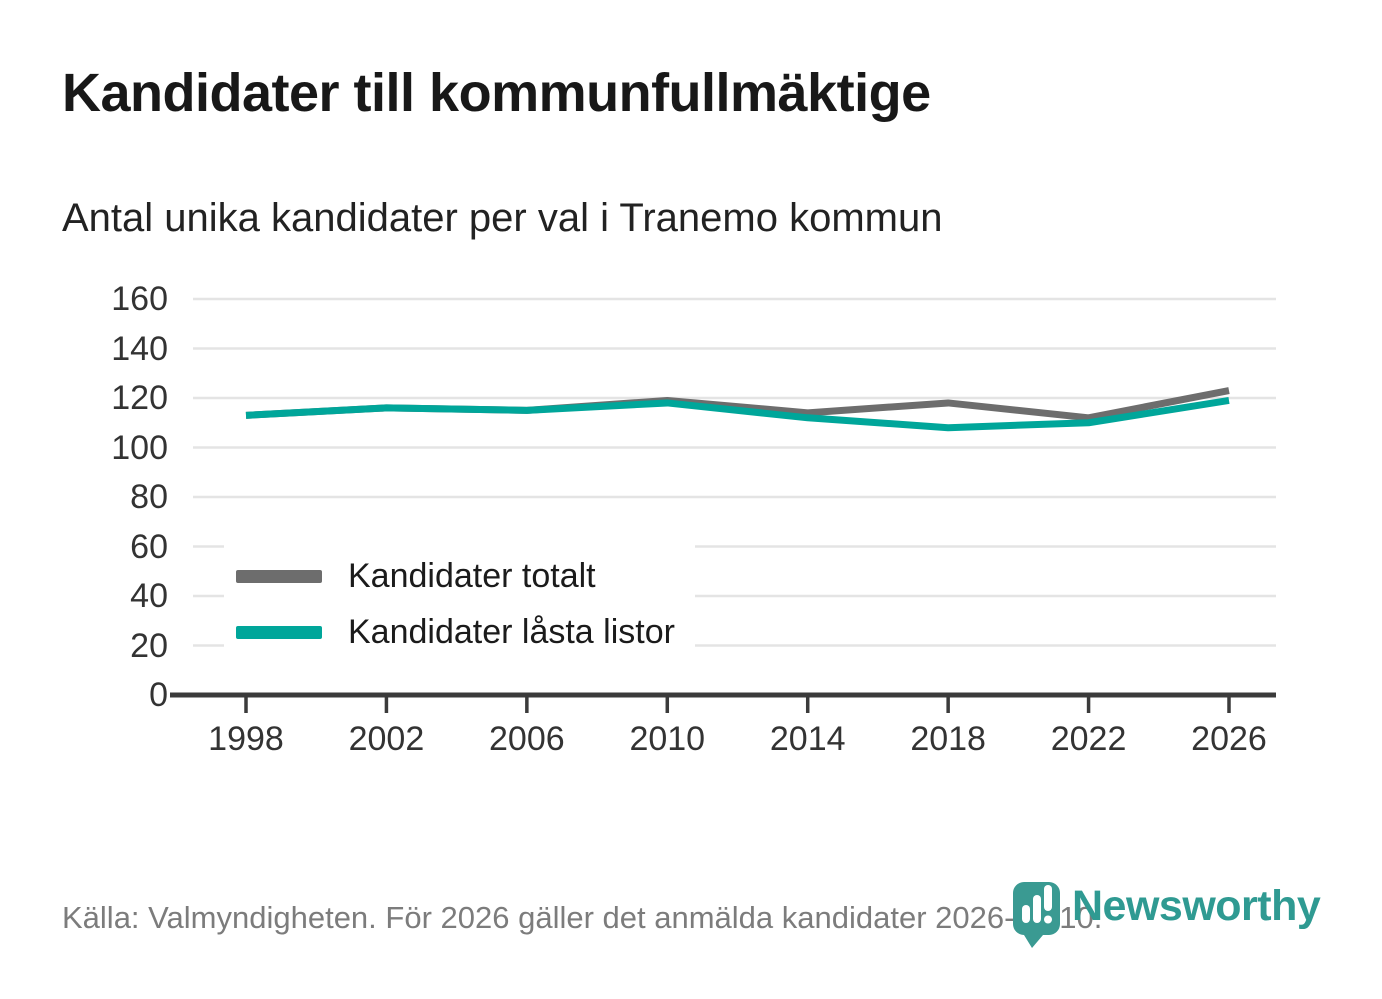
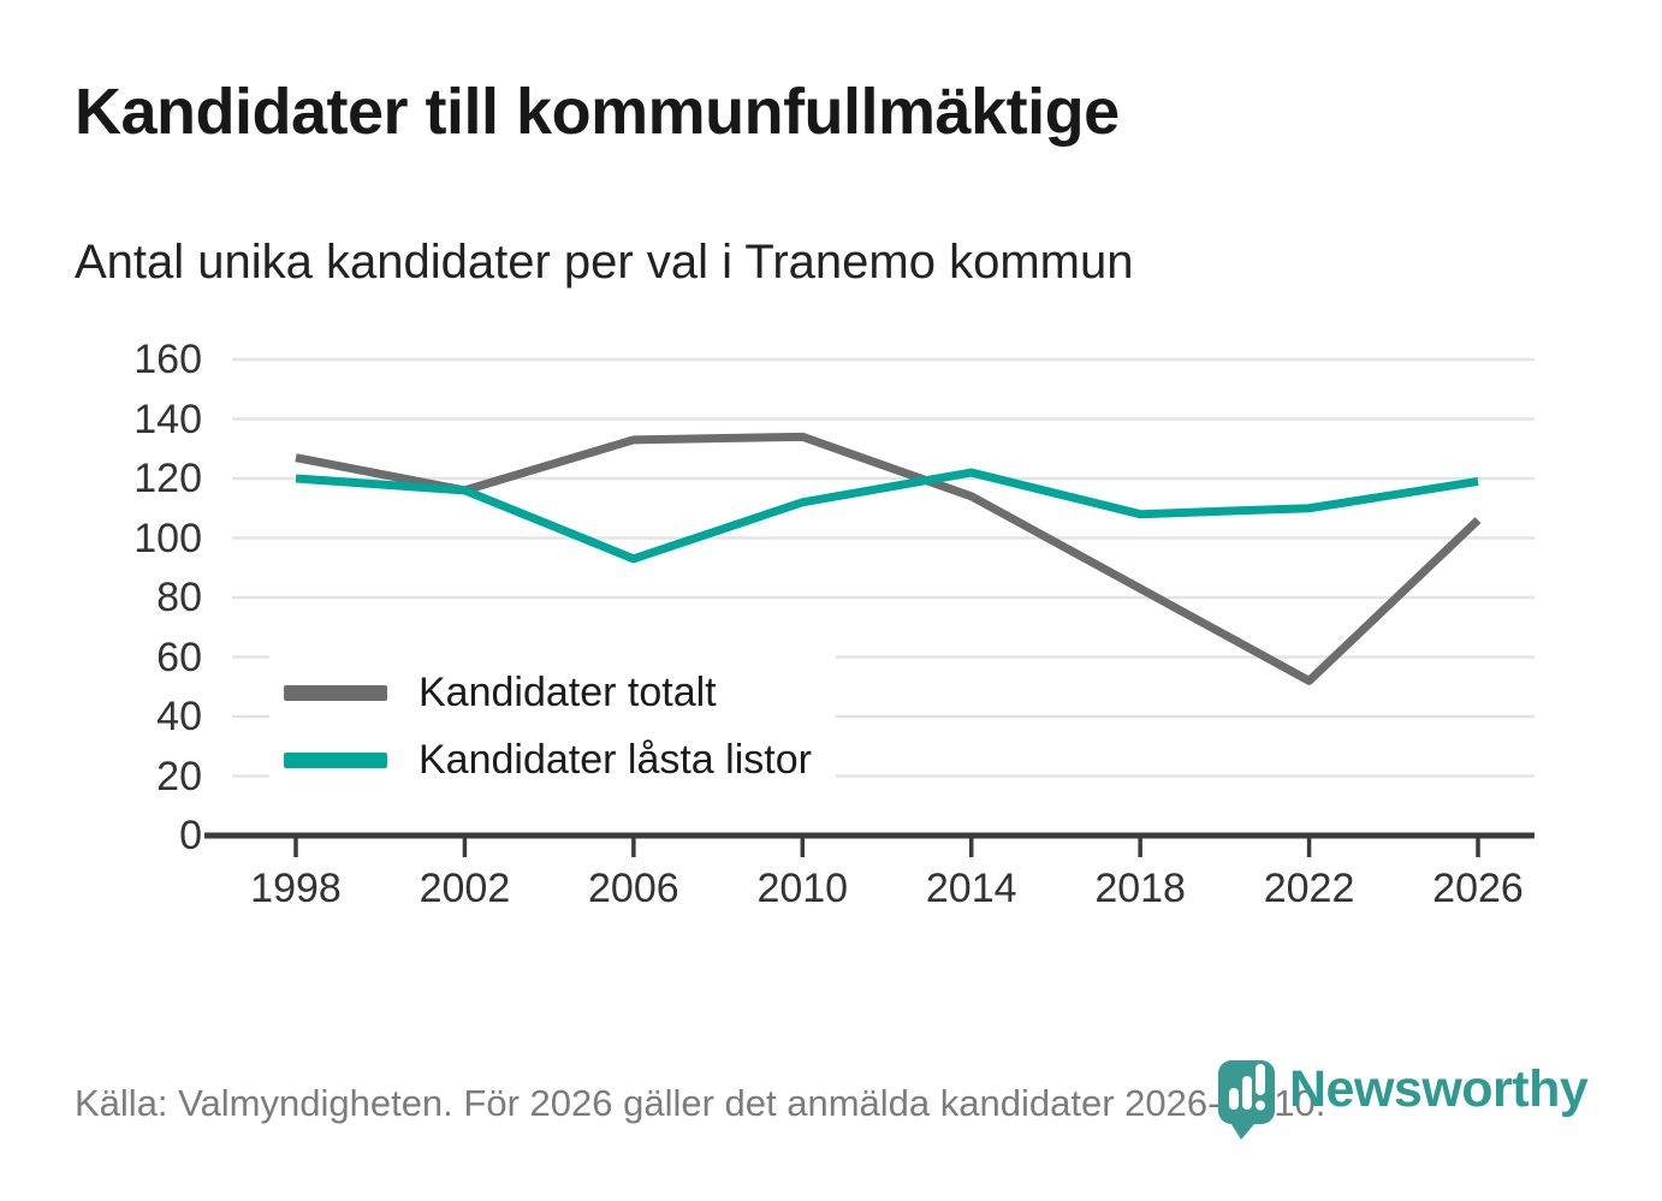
Kandidater totalt/1998: 113 -> 127
Kandidater låsta listor/1998: 113 -> 120
Kandidater totalt/2006: 115 -> 133
Kandidater låsta listor/2006: 115 -> 93
Kandidater totalt/2010: 119 -> 134
Kandidater låsta listor/2010: 118 -> 112
Kandidater låsta listor/2014: 112 -> 122
Kandidater totalt/2018: 118 -> 83
Kandidater totalt/2022: 112 -> 52
Kandidater totalt/2026: 123 -> 106
